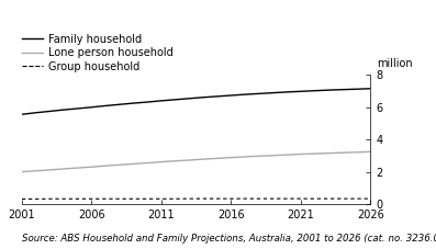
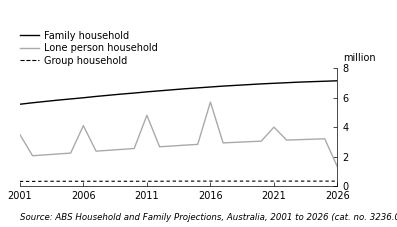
Lone person household/2001: 2.0 -> 3.5
Lone person household/2006: 2.3 -> 4.1
Lone person household/2011: 2.6 -> 4.8
Lone person household/2016: 2.9 -> 5.7
Lone person household/2021: 3.1 -> 4.0
Lone person household/2026: 3.2 -> 1.3
